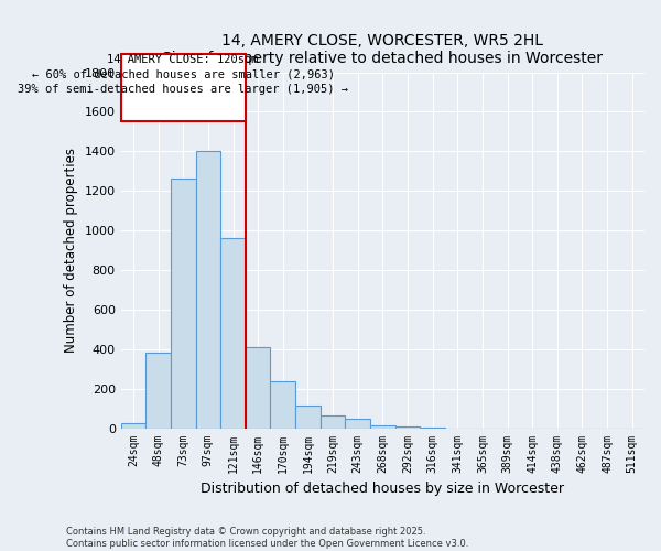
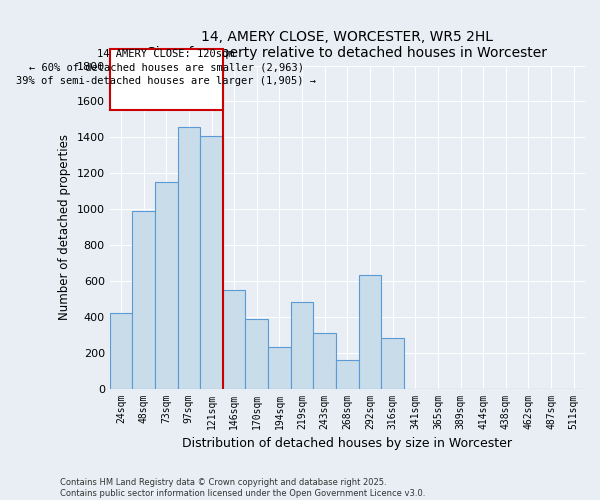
24sqm: 20 -> 420
48sqm: 380 -> 990
73sqm: 1260 -> 1150
97sqm: 1400 -> 1460
121sqm: 960 -> 1410
146sqm: 410 -> 550
170sqm: 240 -> 390
194sqm: 120 -> 230
219sqm: 60 -> 480
243sqm: 50 -> 310
268sqm: 20 -> 160
292sqm: 10 -> 630
316sqm: 0 -> 280
